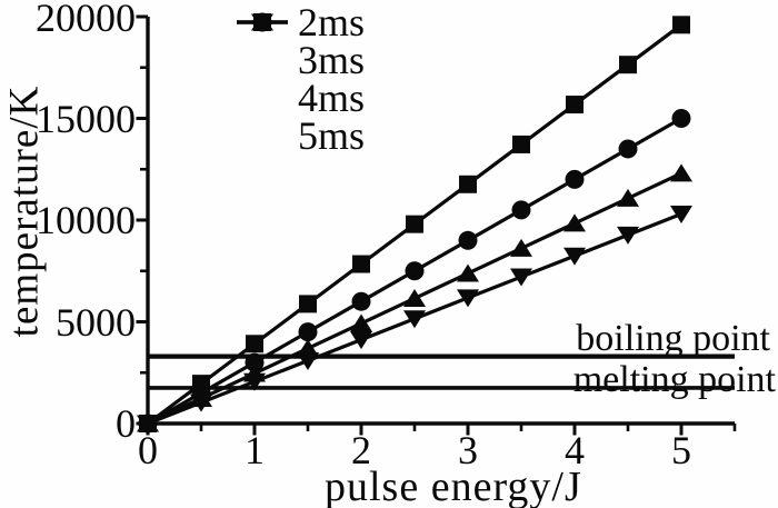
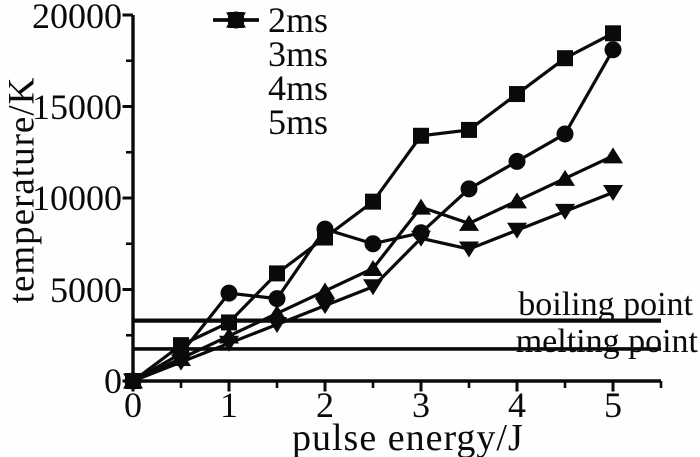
2ms/1: 3900 -> 3200
3ms/1: 3000 -> 4800
3ms/2: 6000 -> 8300
2ms/3: 11800 -> 13400
3ms/3: 9000 -> 8100
4ms/3: 7400 -> 9500
5ms/3: 6200 -> 7800
2ms/5: 19600 -> 19000
3ms/5: 15000 -> 18100
